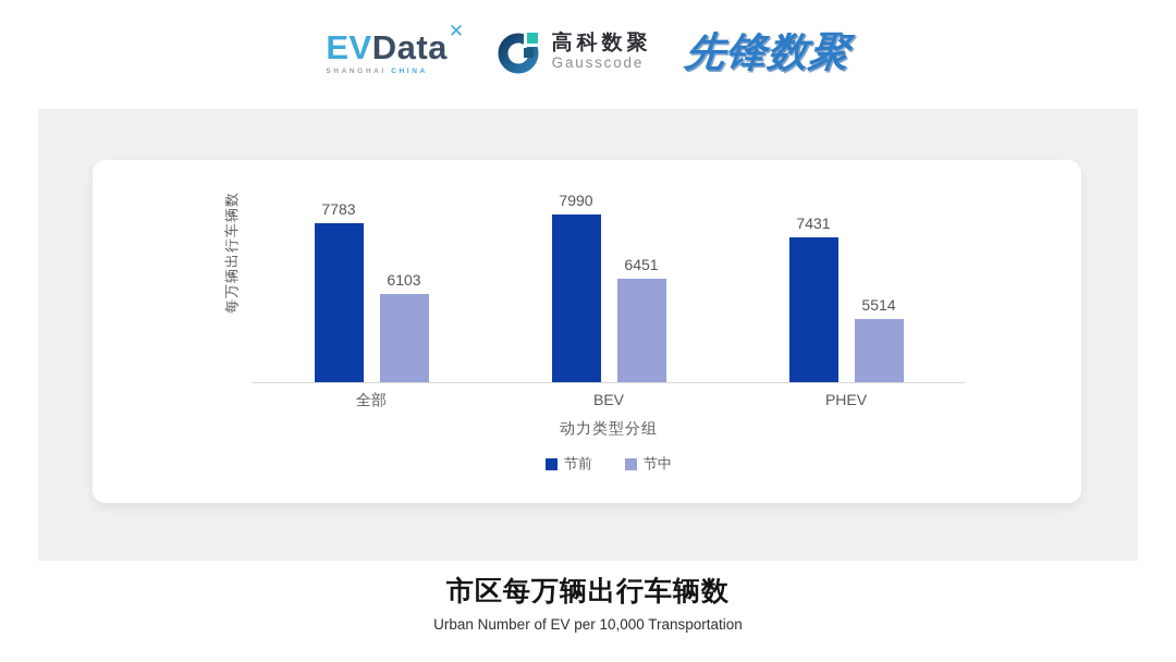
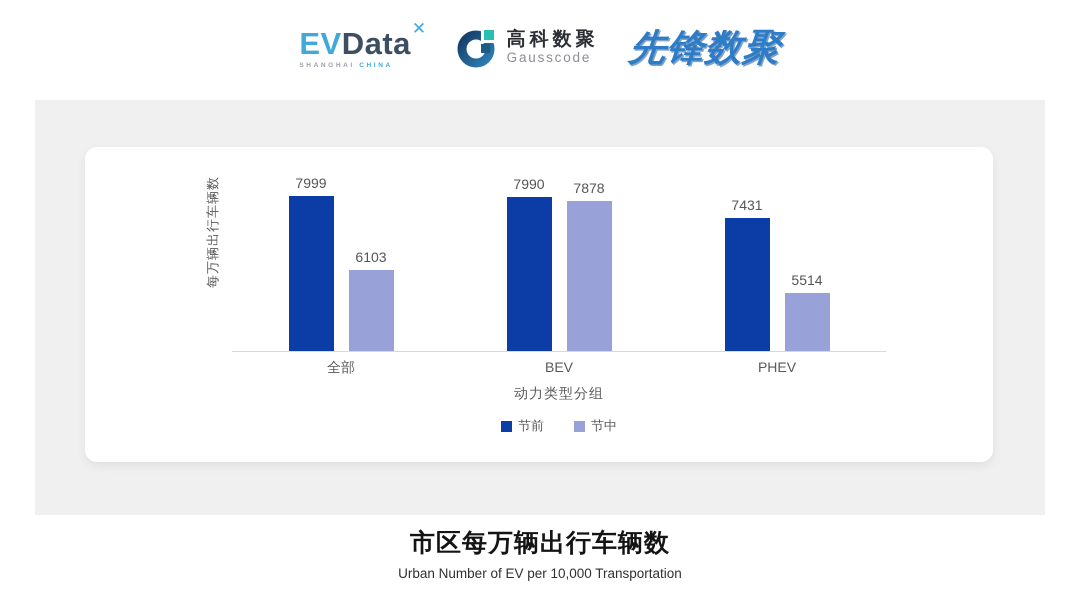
节前/全部: 7783 -> 7999
节中/BEV: 6451 -> 7878
